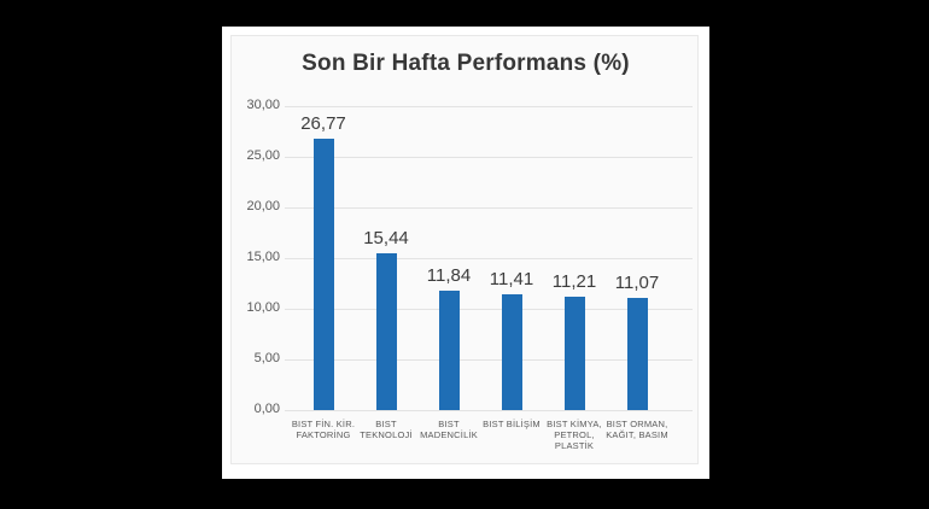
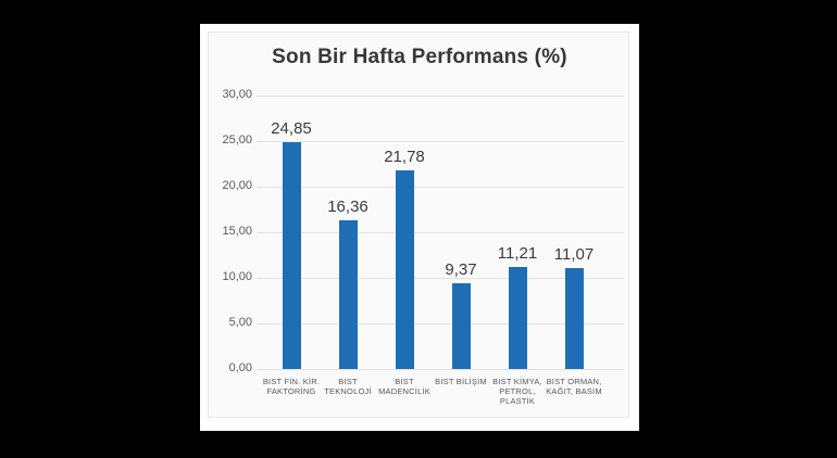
BIST FİN. KİR. FAKTORİNG: 26,77 -> 24,85
BIST TEKNOLOJİ: 15,44 -> 16,36
BIST MADENCİLİK: 11,84 -> 21,78
BIST BİLİŞİM: 11,41 -> 9,37
